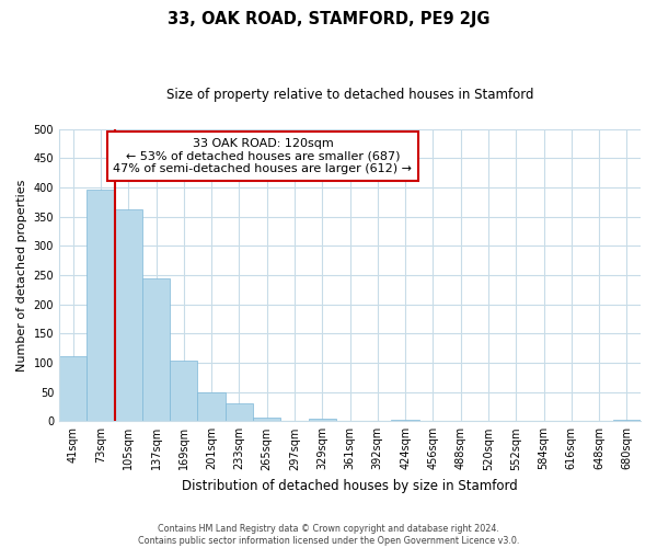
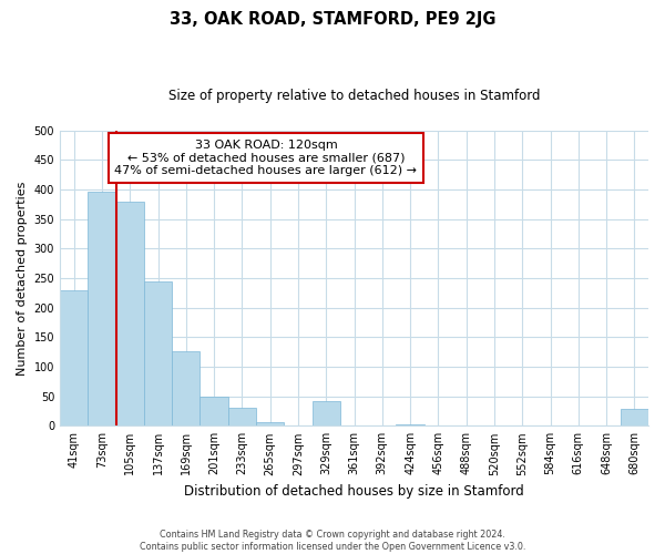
41sqm: 112 -> 230
105sqm: 362 -> 380
169sqm: 103 -> 126
329sqm: 5 -> 42
680sqm: 2 -> 28
